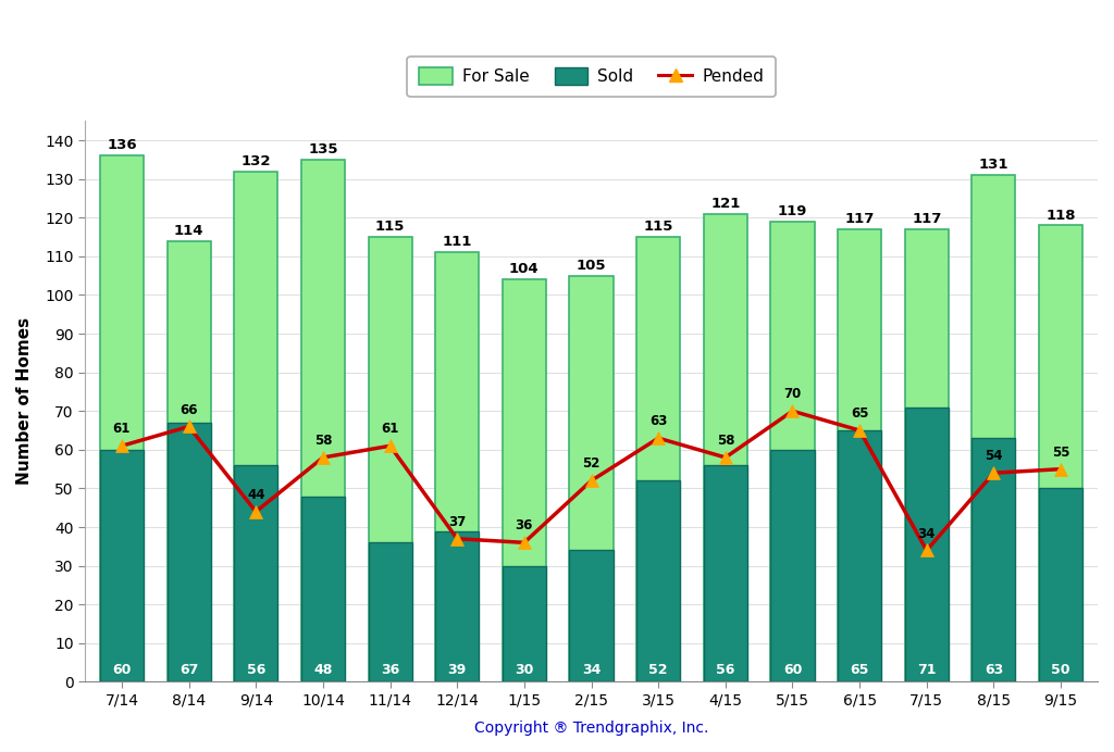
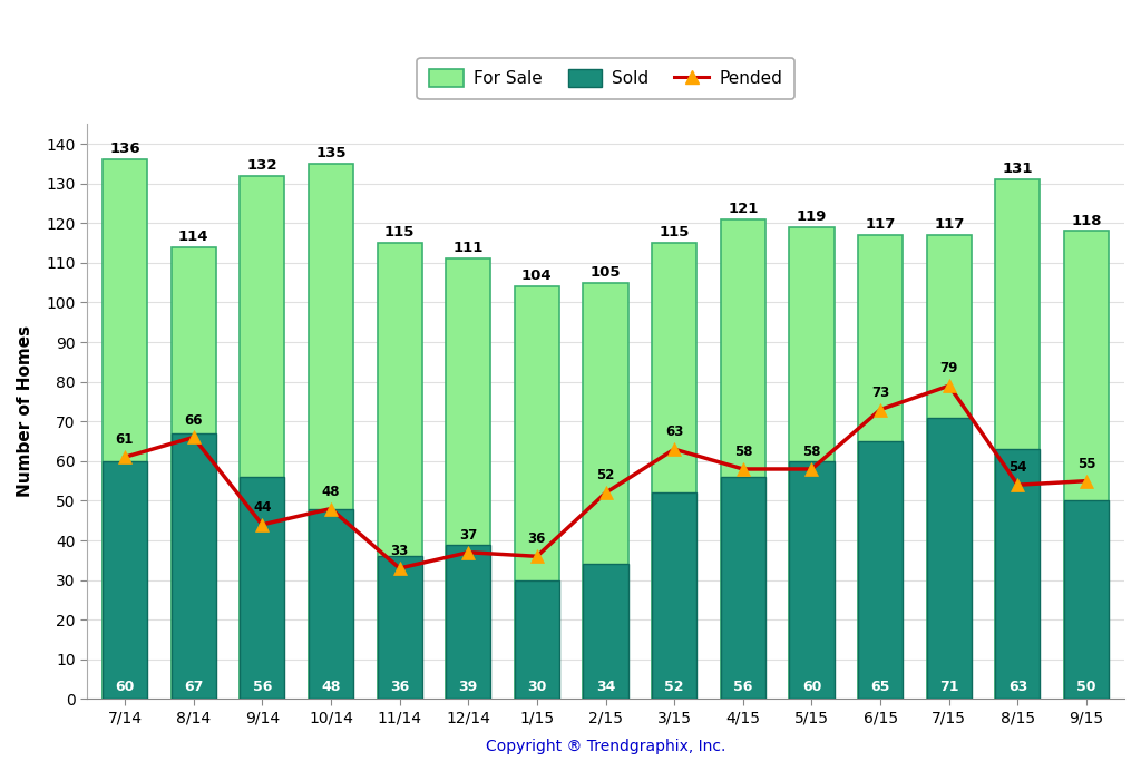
Pended/10/14: 58 -> 48
Pended/11/14: 61 -> 33
Pended/5/15: 70 -> 58
Pended/6/15: 65 -> 73
Pended/7/15: 34 -> 79
